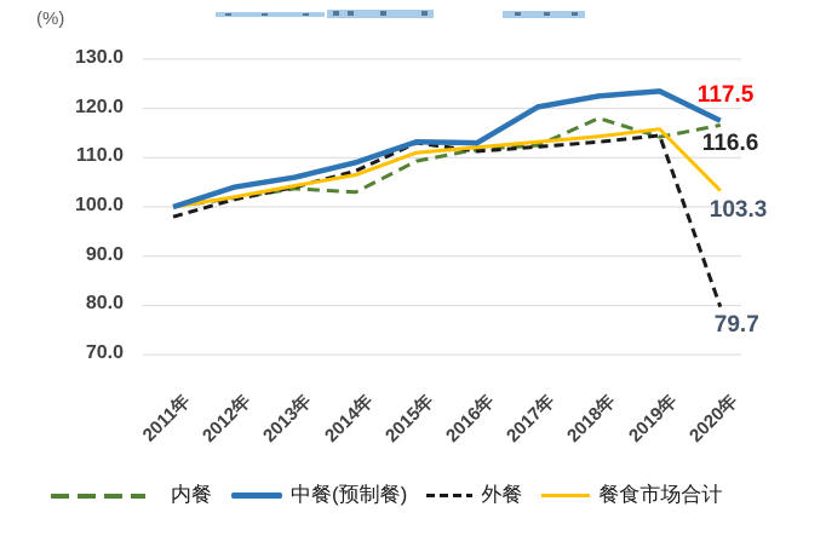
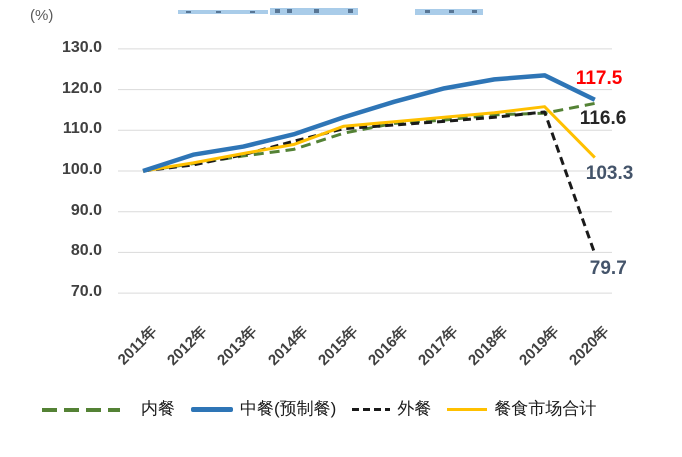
外餐/2011年: 98 -> 100
内餐/2014年: 103 -> 105
外餐/2015年: 113 -> 110
中餐(预制餐)/2016年: 113 -> 117
内餐/2018年: 118 -> 114
